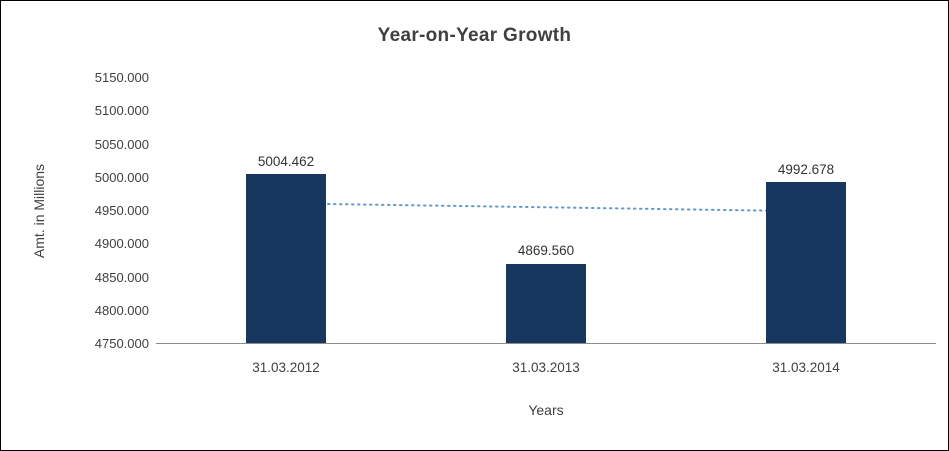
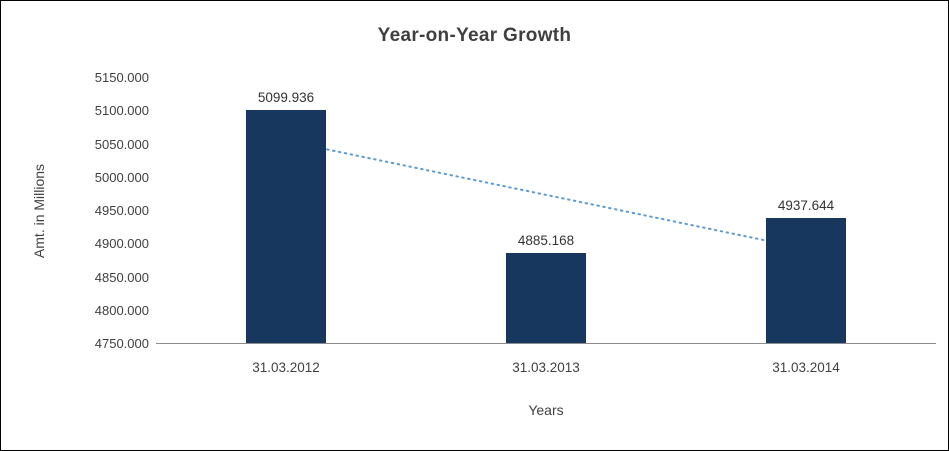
31.03.2012: 5004.462 -> 5099.936
31.03.2013: 4869.560 -> 4885.168
31.03.2014: 4992.678 -> 4937.644
